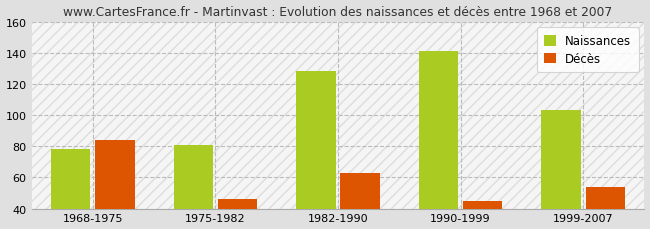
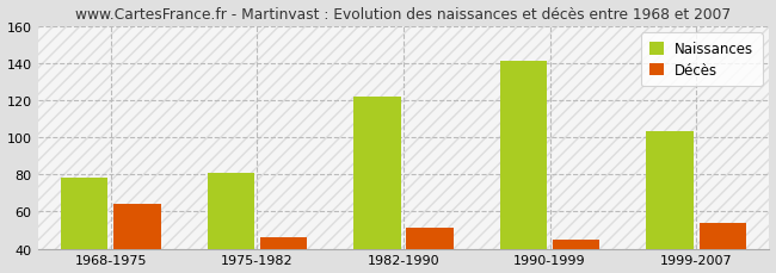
Décès/1968-1975: 84 -> 64
Naissances/1982-1990: 128 -> 122
Décès/1982-1990: 63 -> 51
